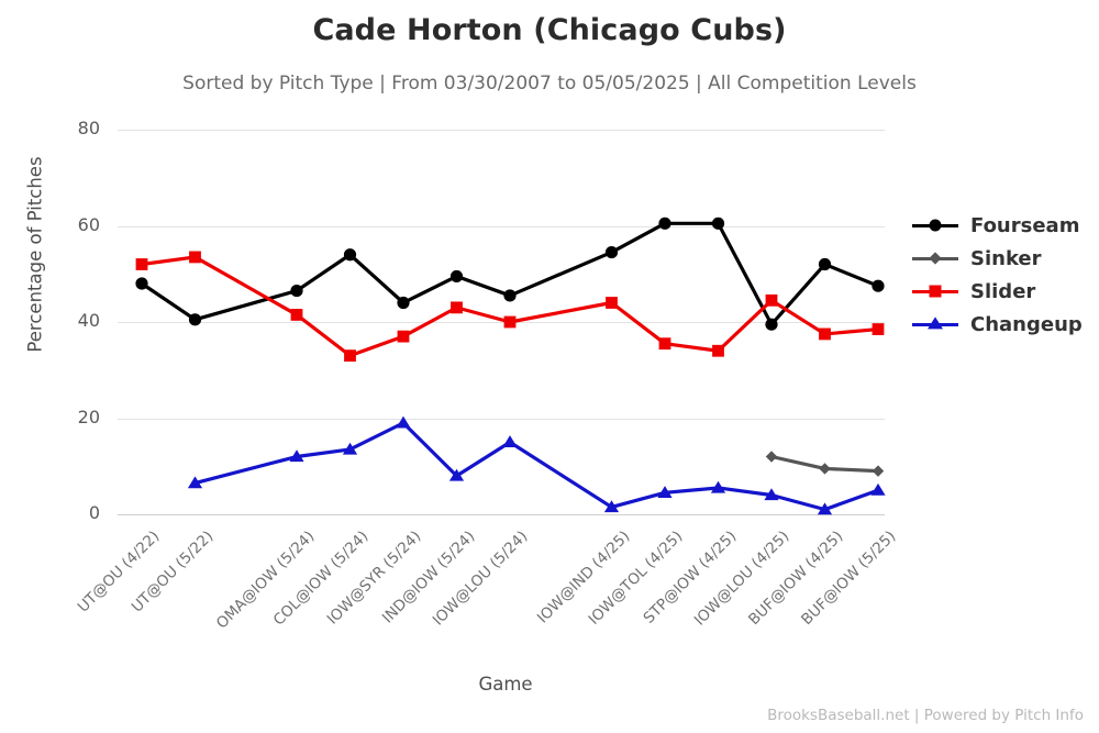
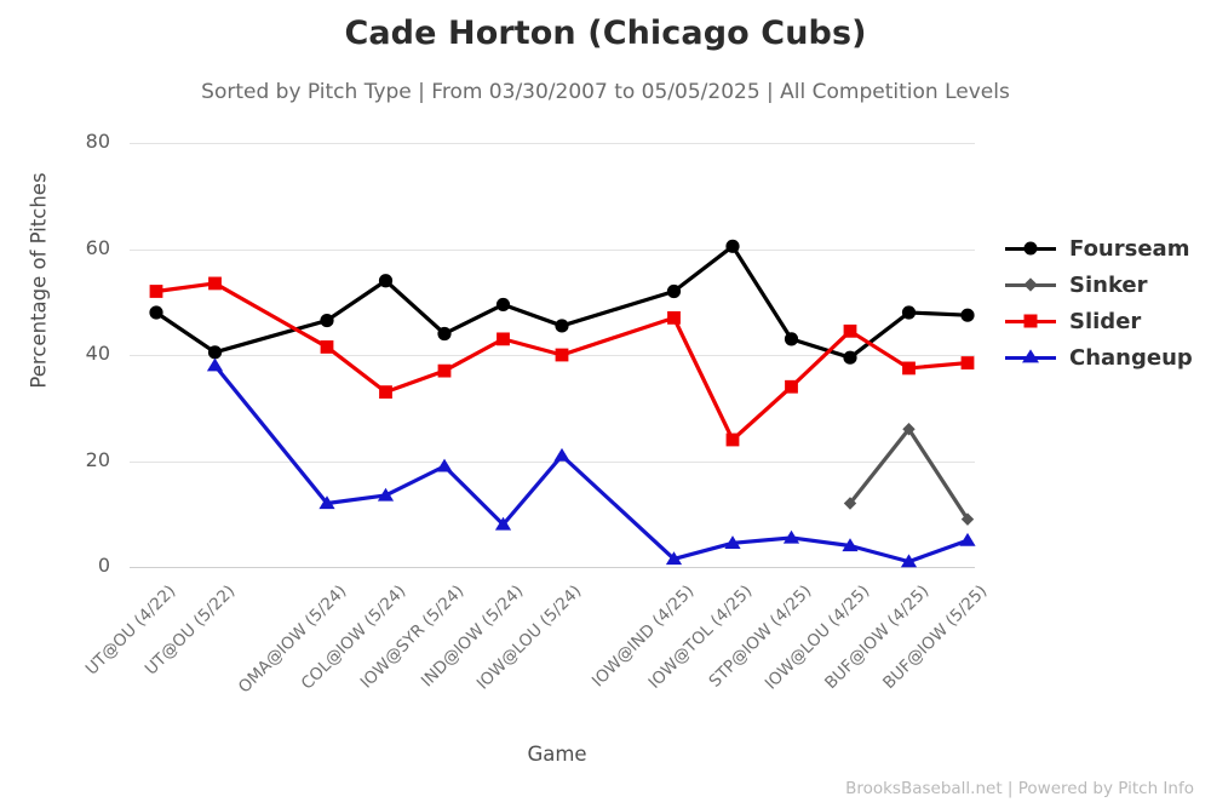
Changeup/UT@OU (5/22): 6 -> 38
Changeup/IOW@LOU (5/24): 15 -> 21
Fourseam/IOW@IND (4/25): 54 -> 52
Slider/IOW@IND (4/25): 44 -> 47
Slider/IOW@TOL (4/25): 36 -> 24
Fourseam/STP@IOW (4/25): 60 -> 43
Fourseam/BUF@IOW (4/25): 52 -> 48
Sinker/BUF@IOW (4/25): 10 -> 26
